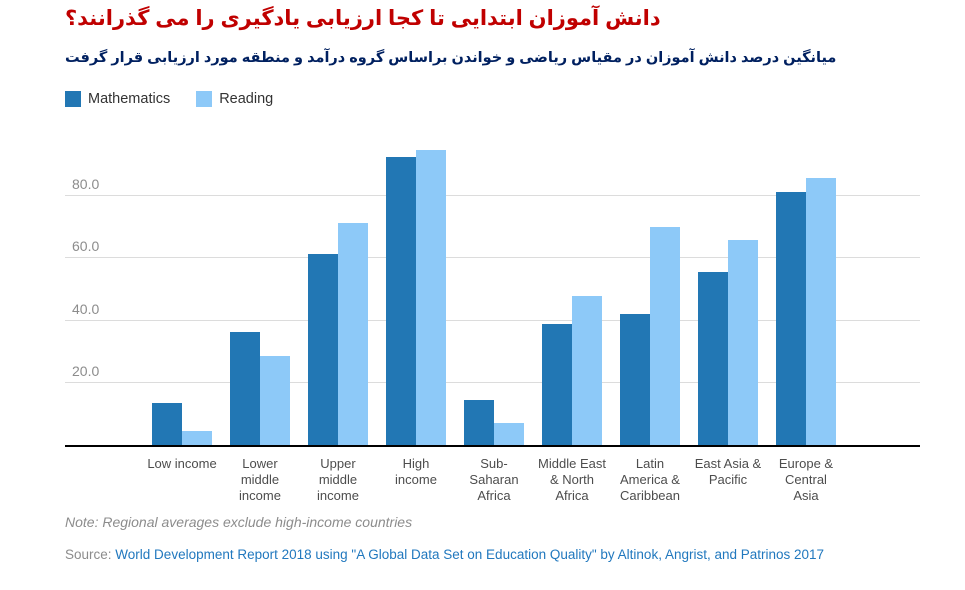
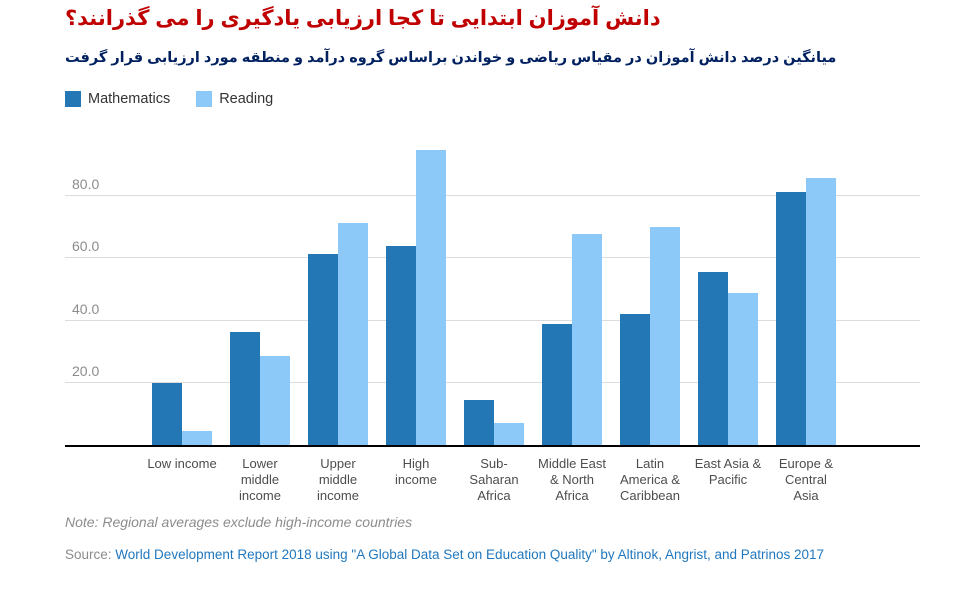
Mathematics/Low income: 14 -> 20
Mathematics/High income: 92 -> 64
Reading/Middle East & North Africa: 48 -> 68
Reading/East Asia & Pacific: 66 -> 49
